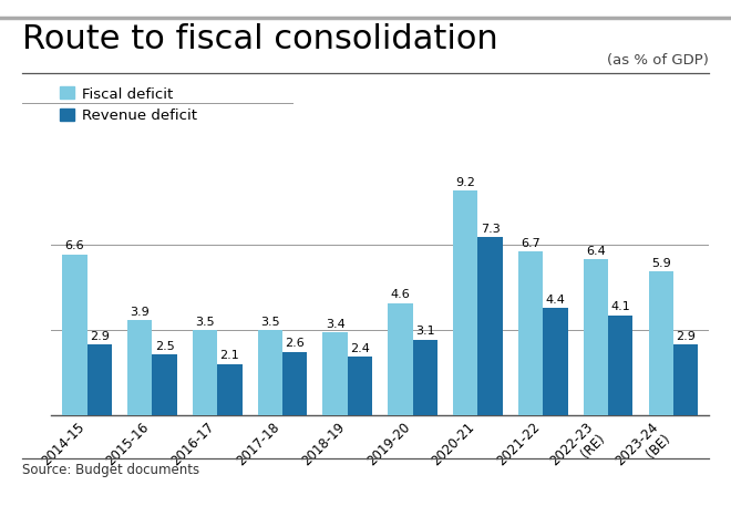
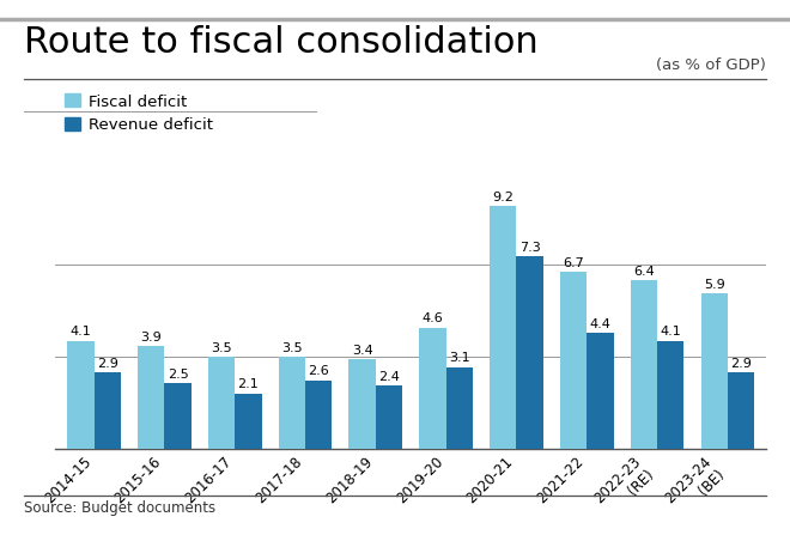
Fiscal deficit/2014-15: 6.6 -> 4.1
